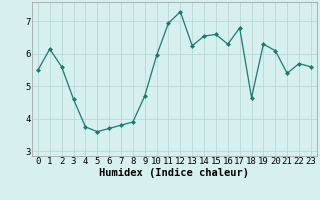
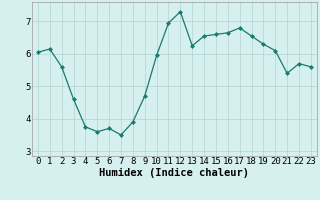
0: 5.50 -> 6.05
7: 3.80 -> 3.50
16: 6.30 -> 6.65
18: 4.65 -> 6.55
